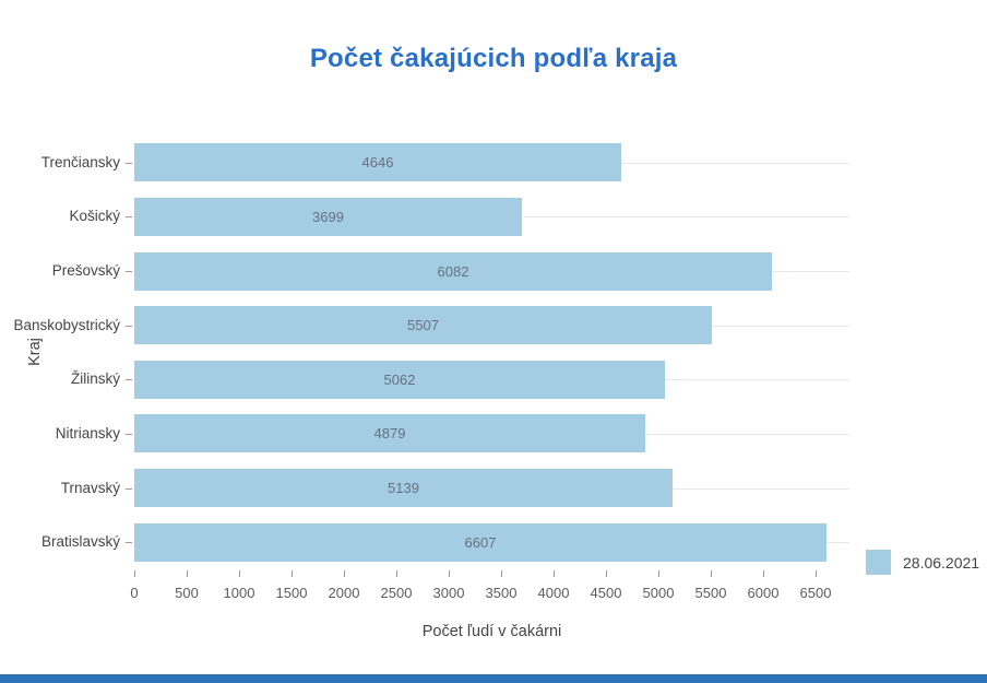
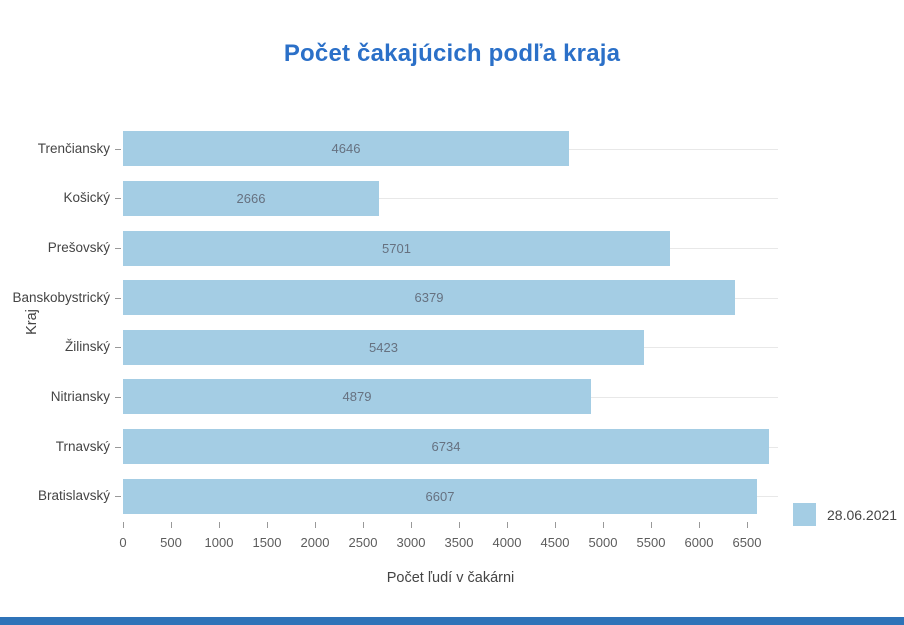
Košický: 3699 -> 2666
Prešovský: 6082 -> 5701
Banskobystrický: 5507 -> 6379
Žilinský: 5062 -> 5423
Trnavský: 5139 -> 6734
